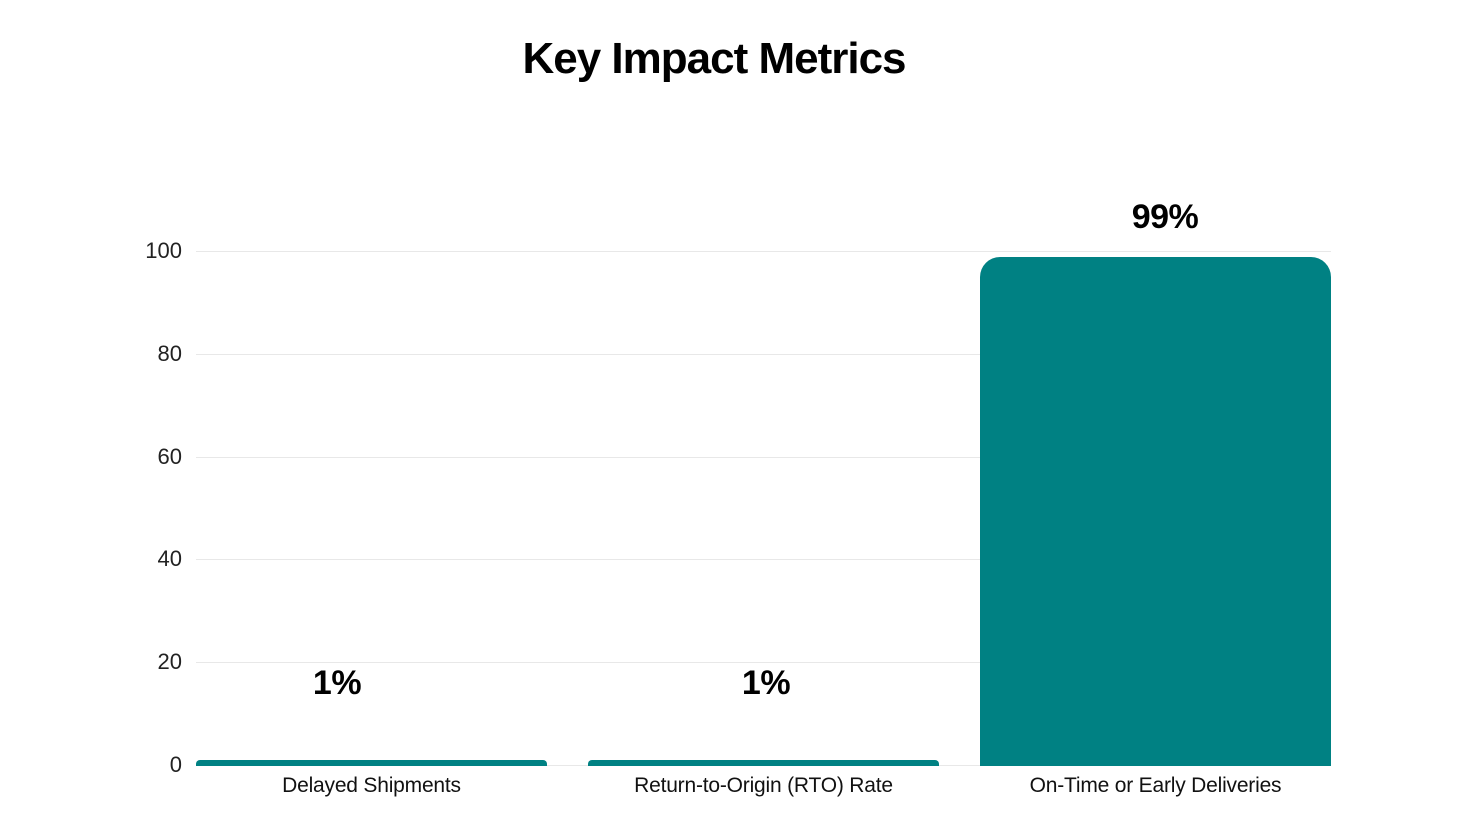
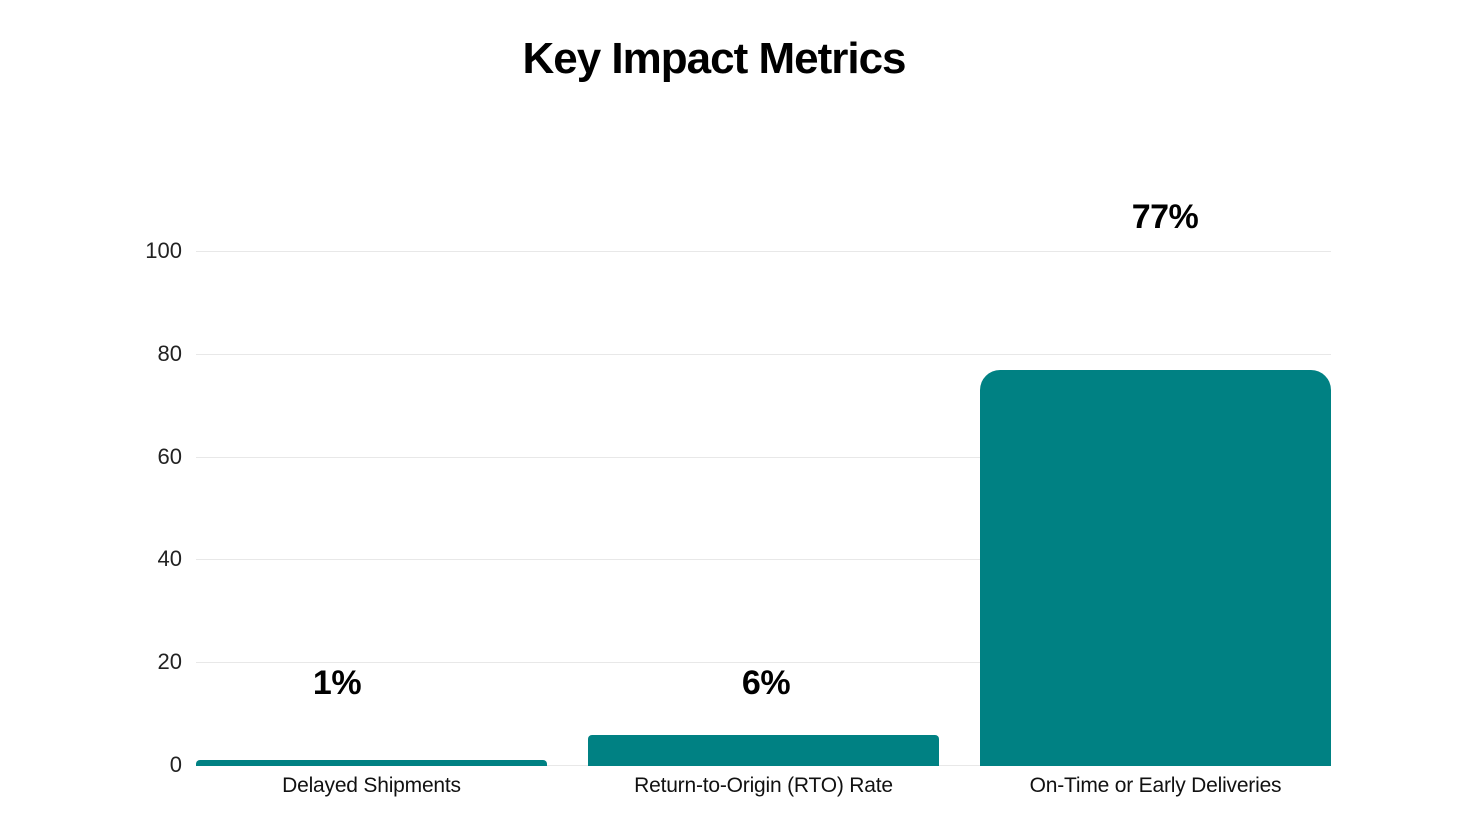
Return-to-Origin (RTO) Rate: 1% -> 6%
On-Time or Early Deliveries: 99% -> 77%
